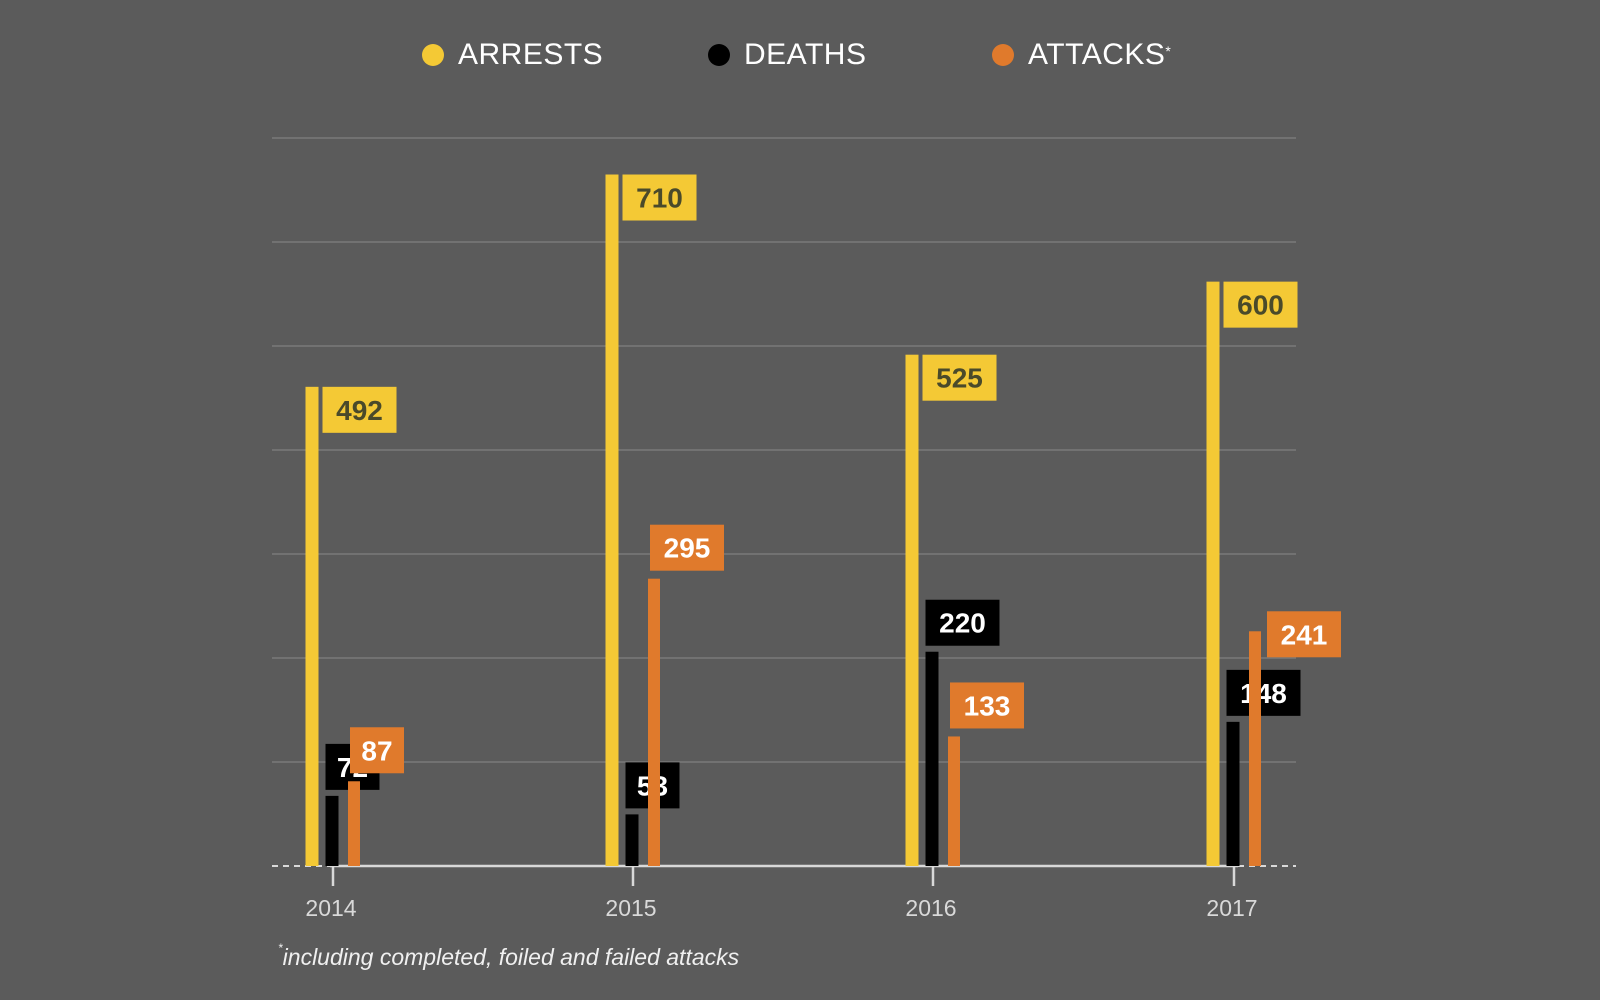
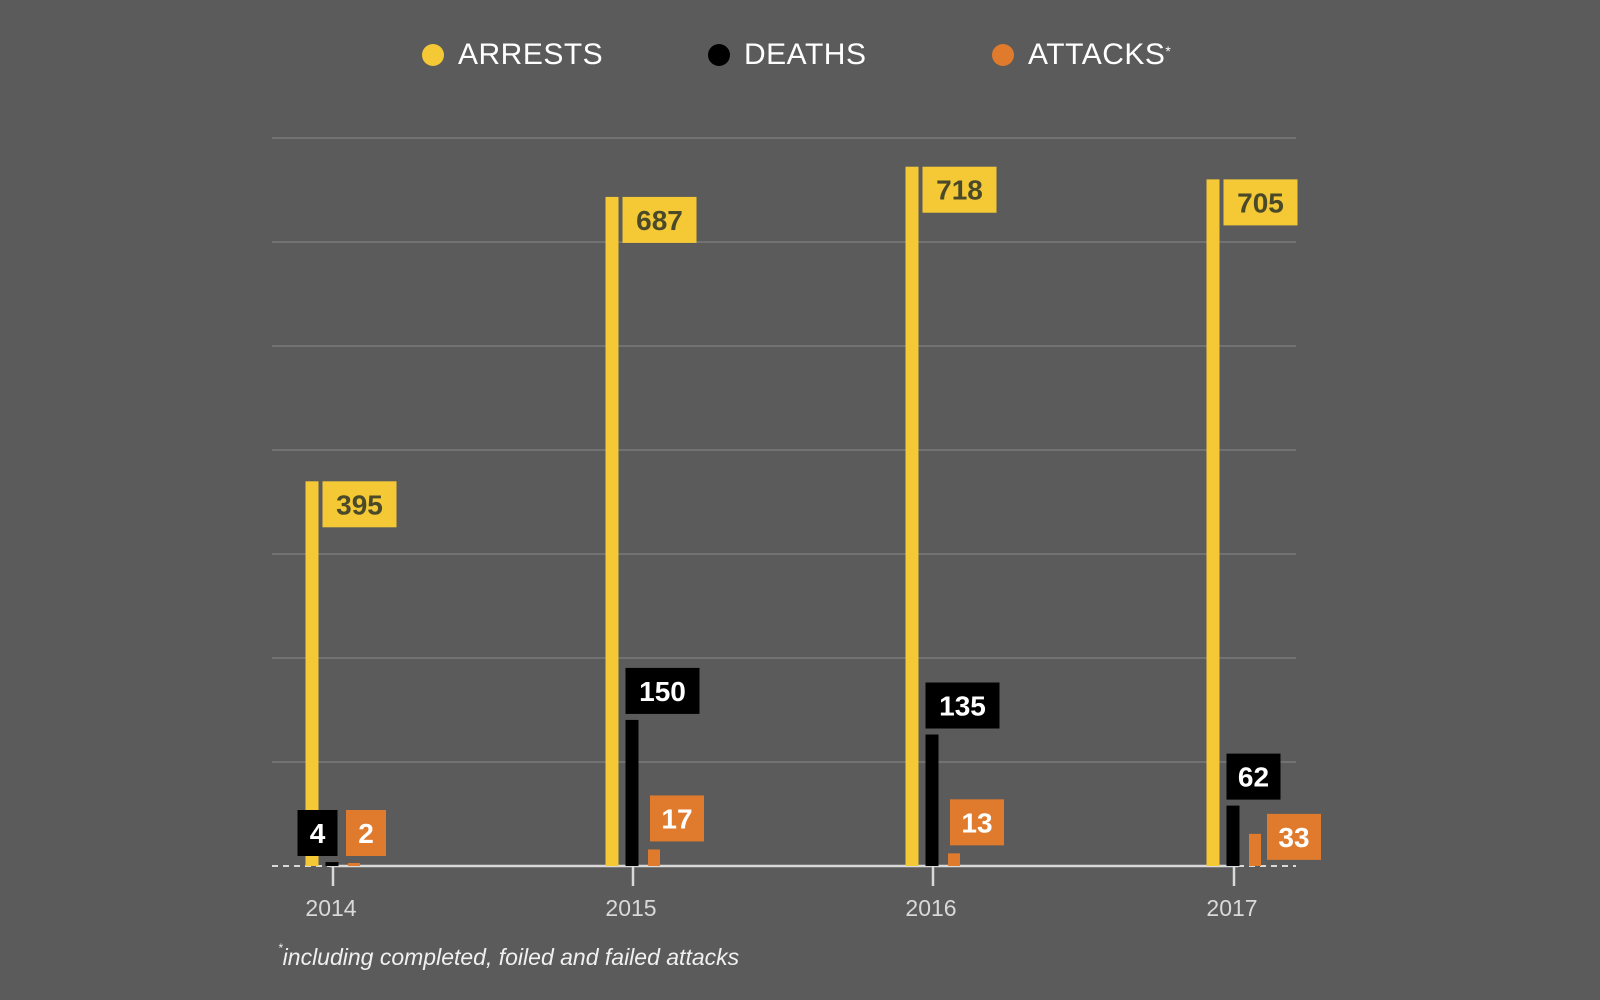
ARRESTS/2014: 492 -> 395
DEATHS/2014: 72 -> 4
ATTACKS/2014: 87 -> 2
ARRESTS/2015: 710 -> 687
DEATHS/2015: 53 -> 150
ATTACKS/2015: 295 -> 17
ARRESTS/2016: 525 -> 718
DEATHS/2016: 220 -> 135
ATTACKS/2016: 133 -> 13
ARRESTS/2017: 600 -> 705
DEATHS/2017: 148 -> 62
ATTACKS/2017: 241 -> 33
